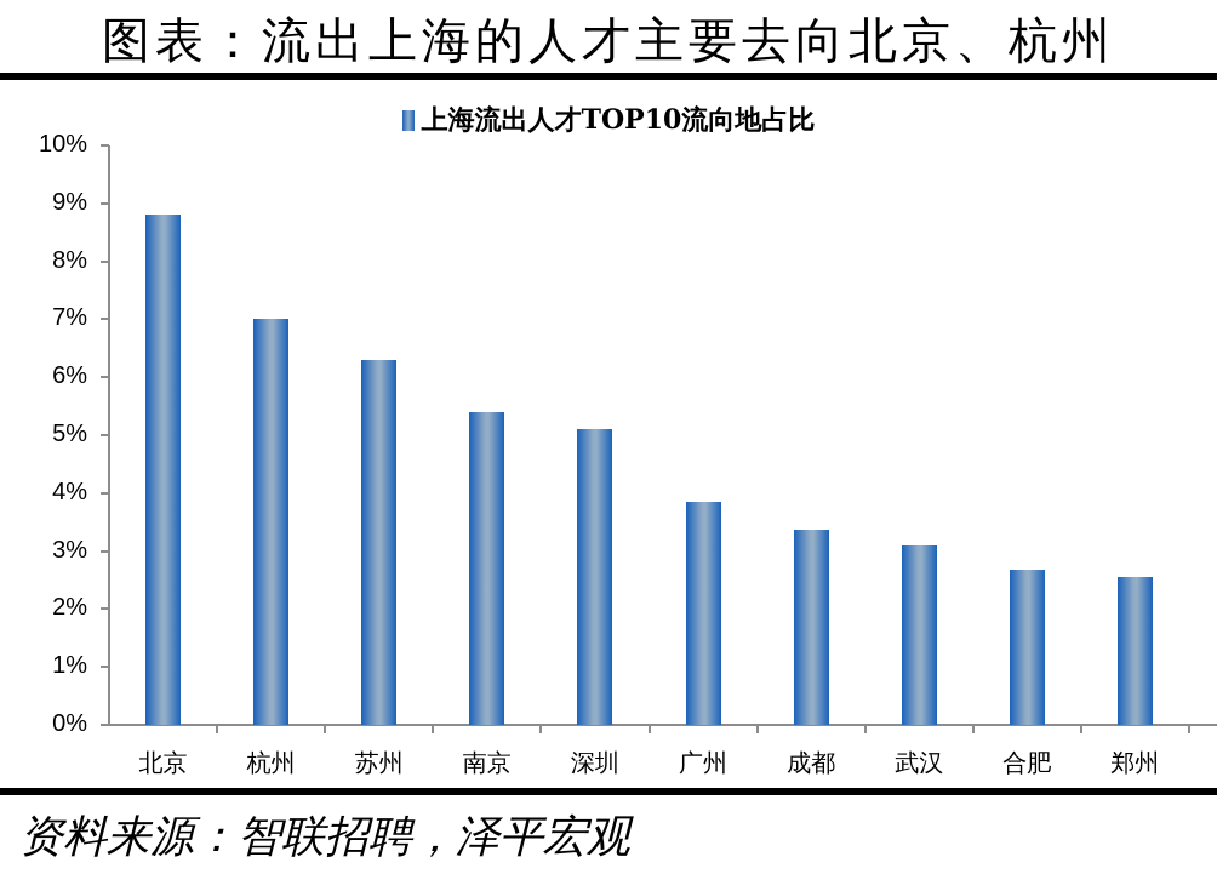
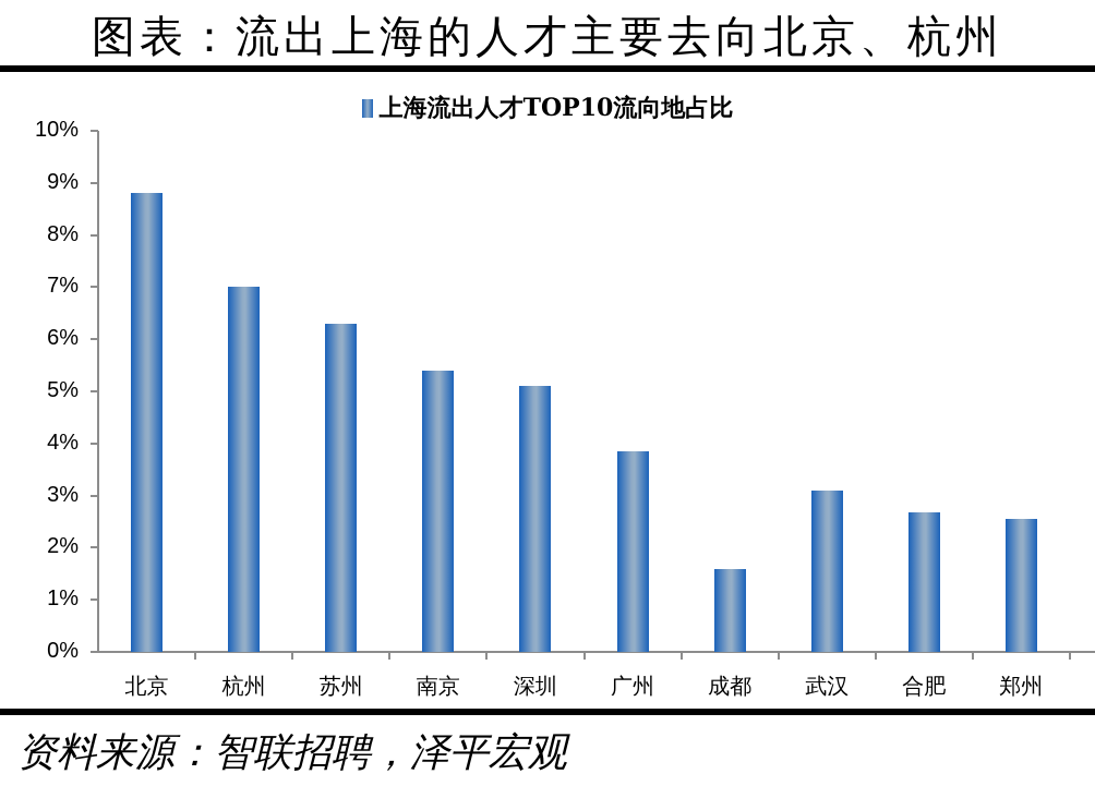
成都: 3.4% -> 1.6%
